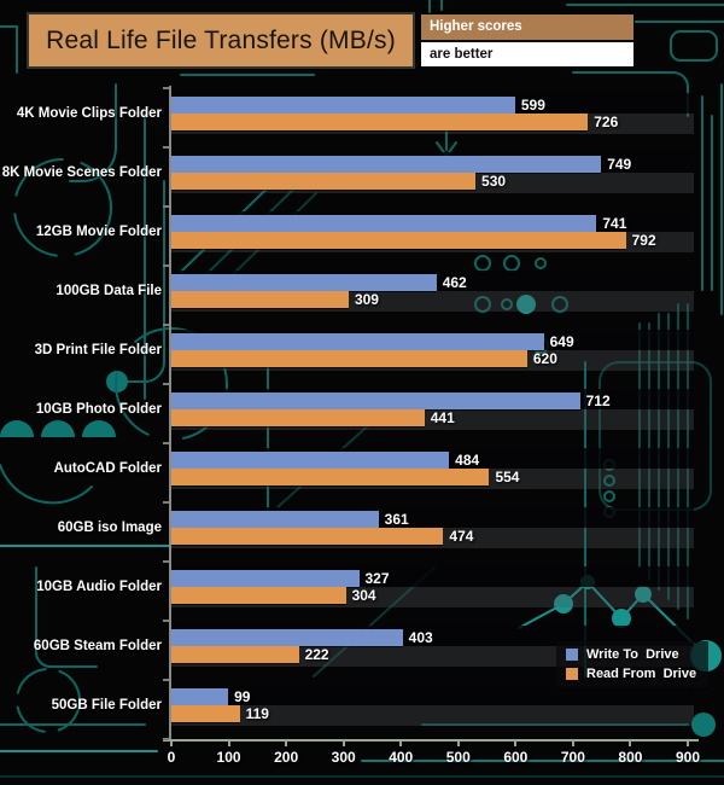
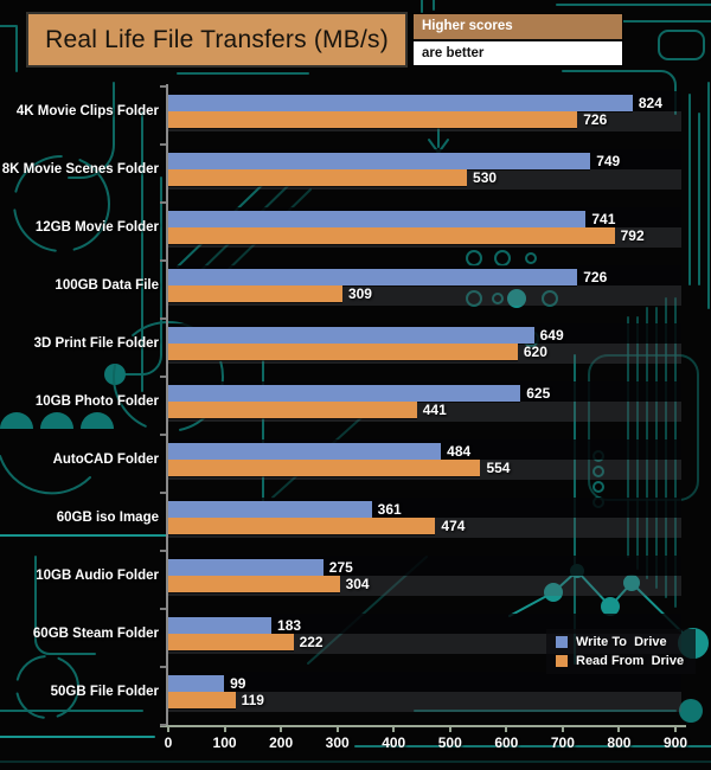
Write To Drive/4K Movie Clips Folder: 599 -> 824
Write To Drive/100GB Data File: 462 -> 726
Write To Drive/10GB Photo Folder: 712 -> 625
Write To Drive/10GB Audio Folder: 327 -> 275
Write To Drive/60GB Steam Folder: 403 -> 183
